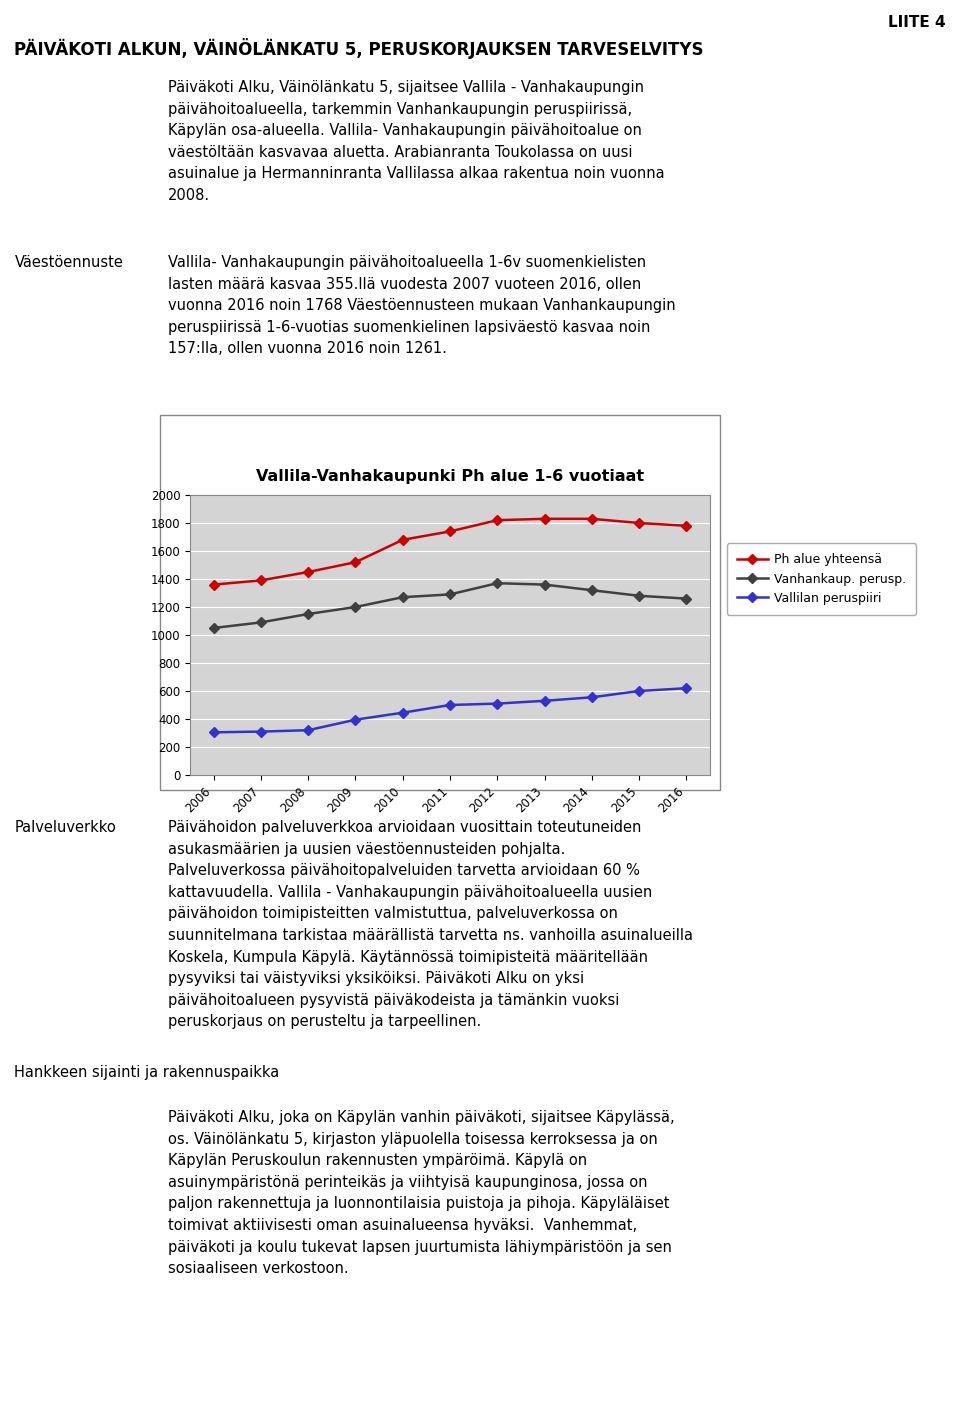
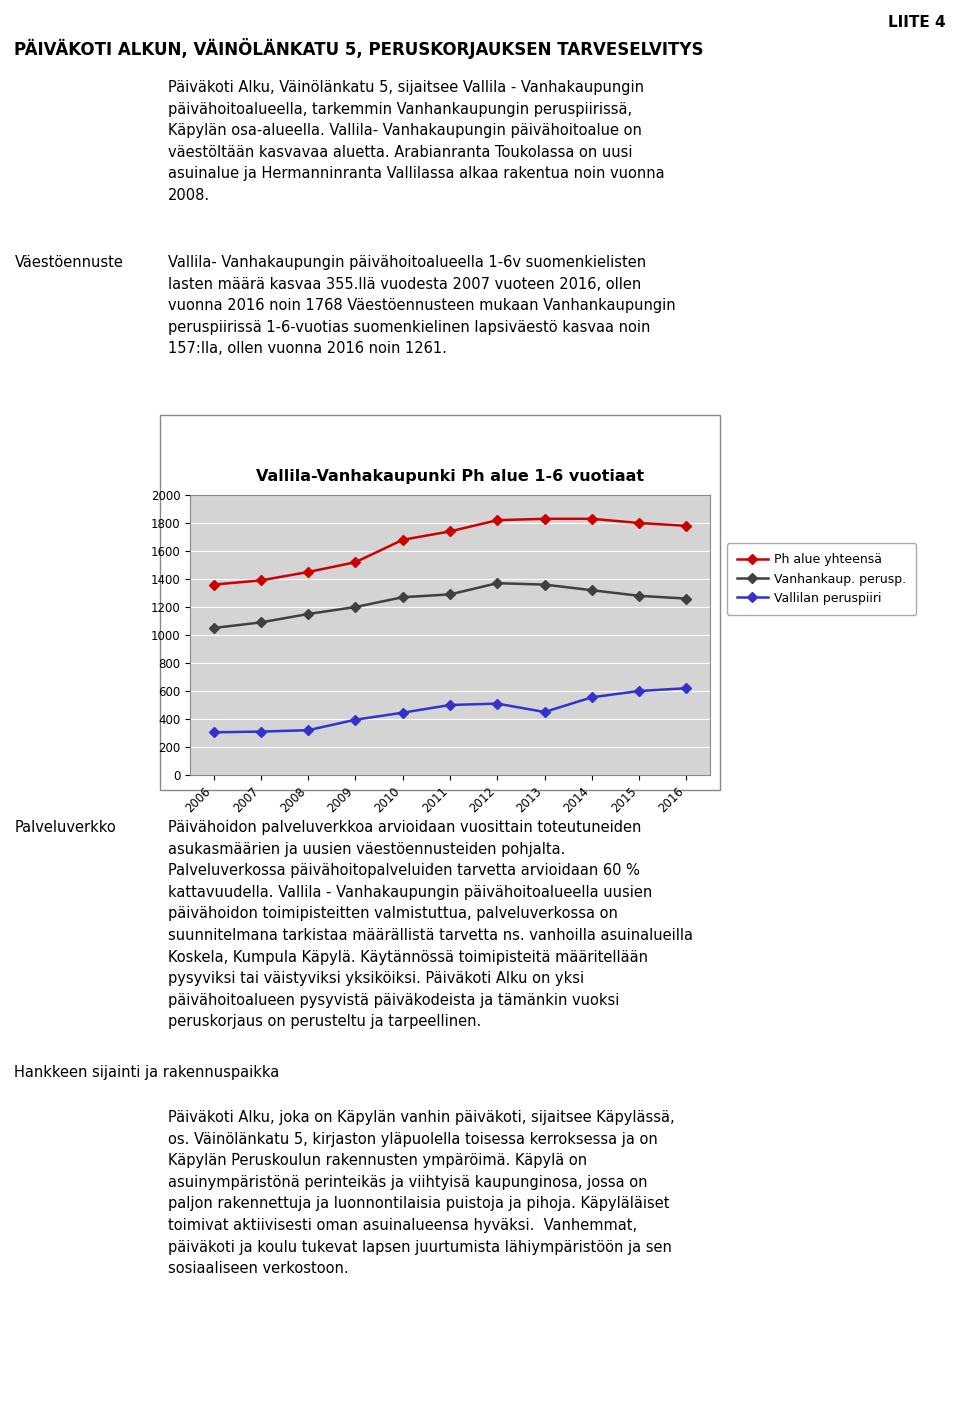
Vallilan peruspiiri/2013: 530 -> 450
